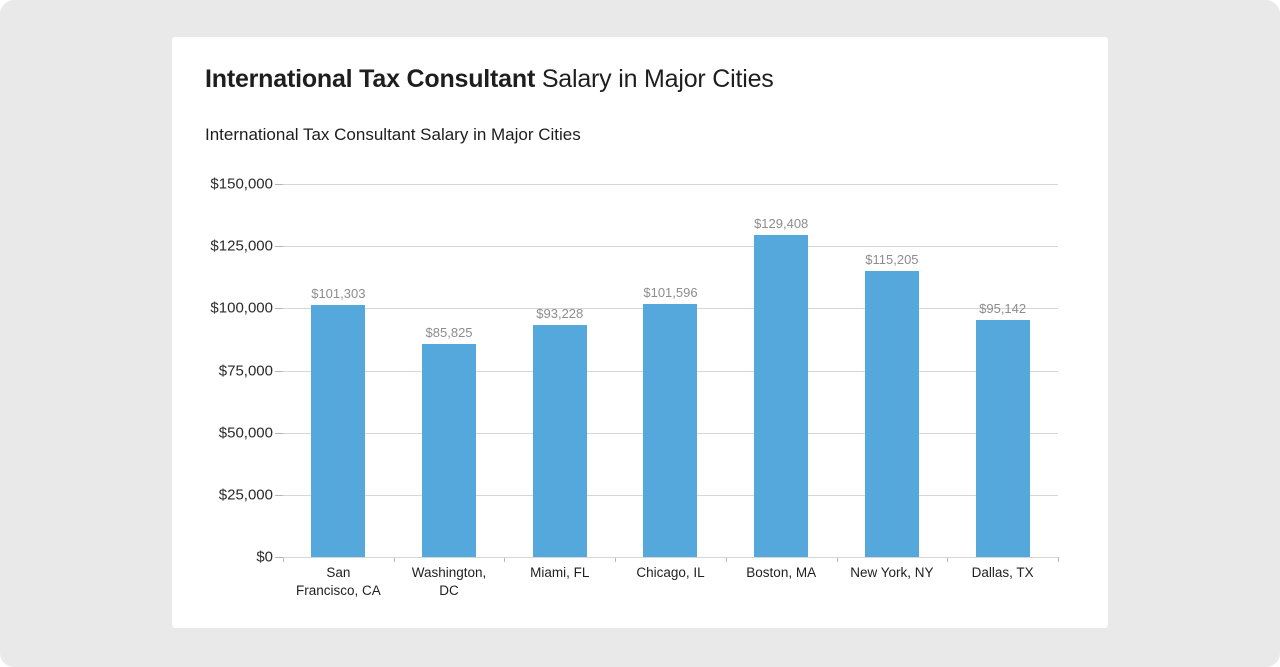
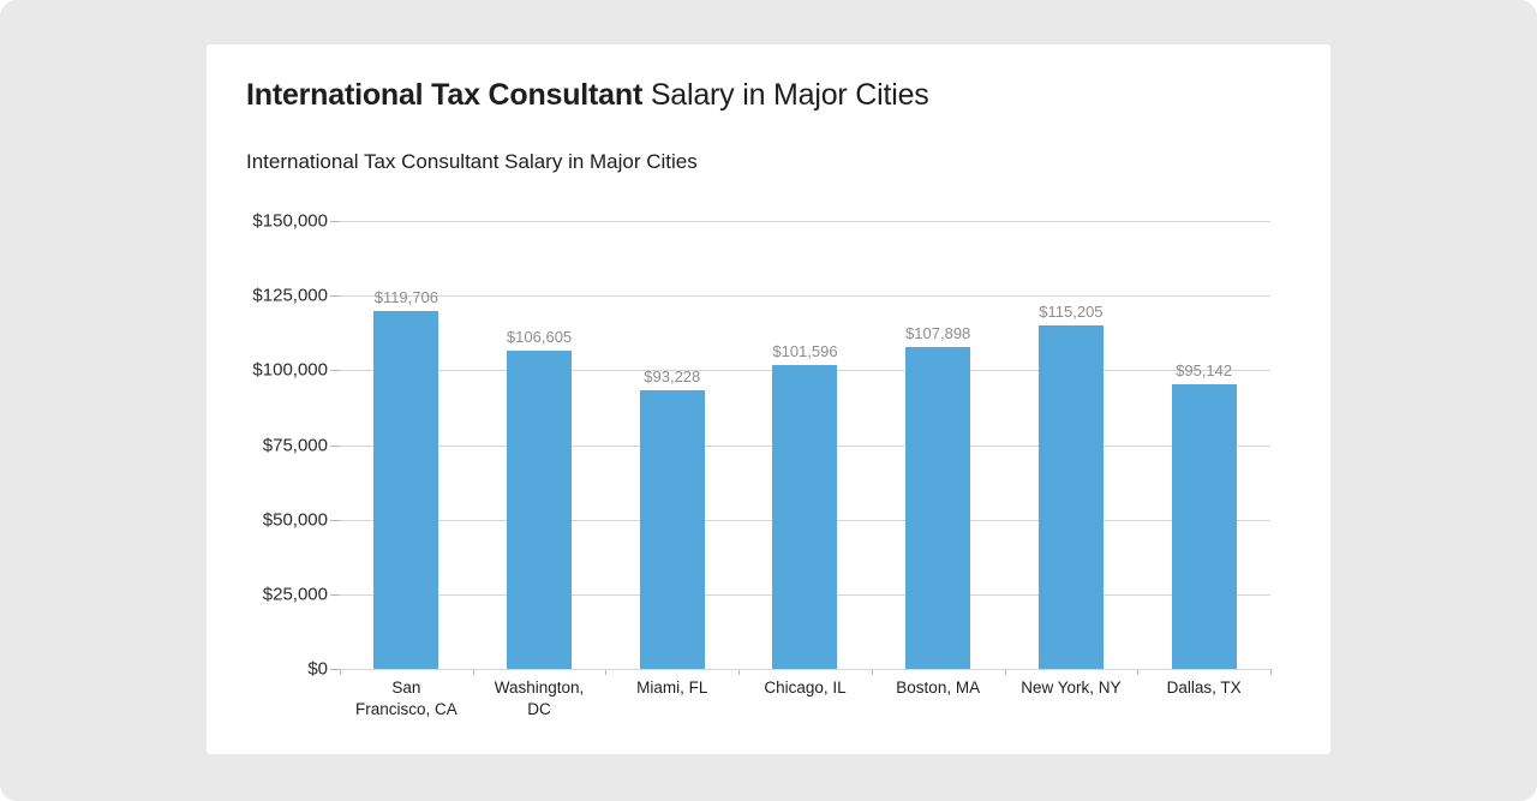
San Francisco, CA: $101,303 -> $119,706
Washington, DC: $85,825 -> $106,605
Boston, MA: $129,408 -> $107,898
